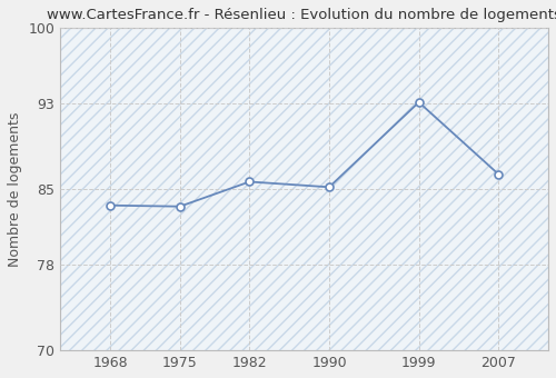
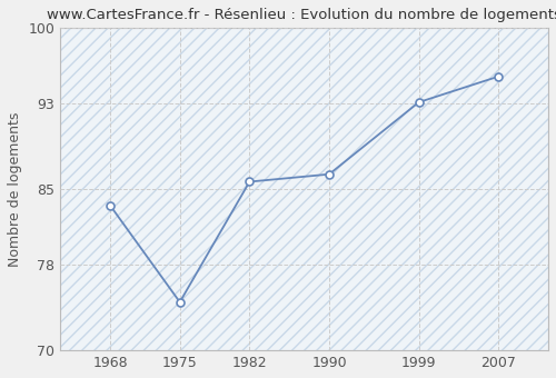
1975: 83.4 -> 74.5
1990: 85.2 -> 86.4
2007: 86.4 -> 95.5
